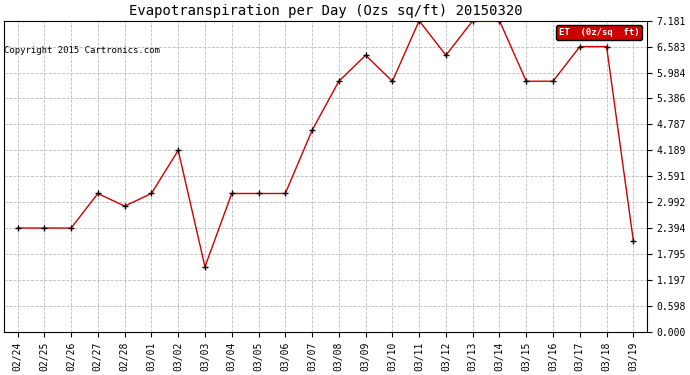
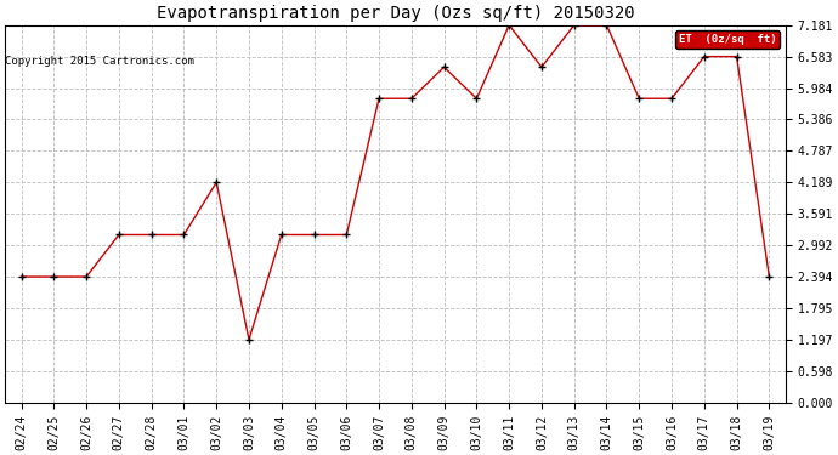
02/28: 2.90 -> 3.19
03/03: 1.50 -> 1.20
03/07: 4.65 -> 5.78
03/19: 2.10 -> 2.39
